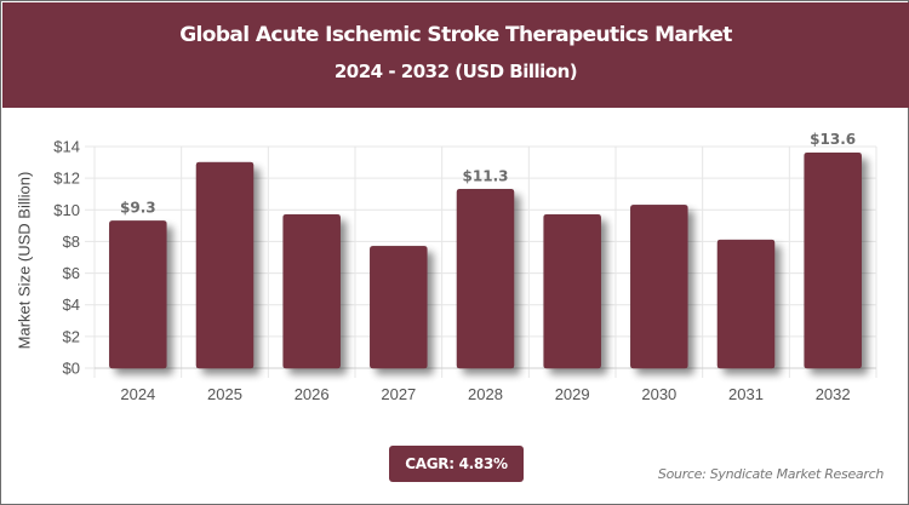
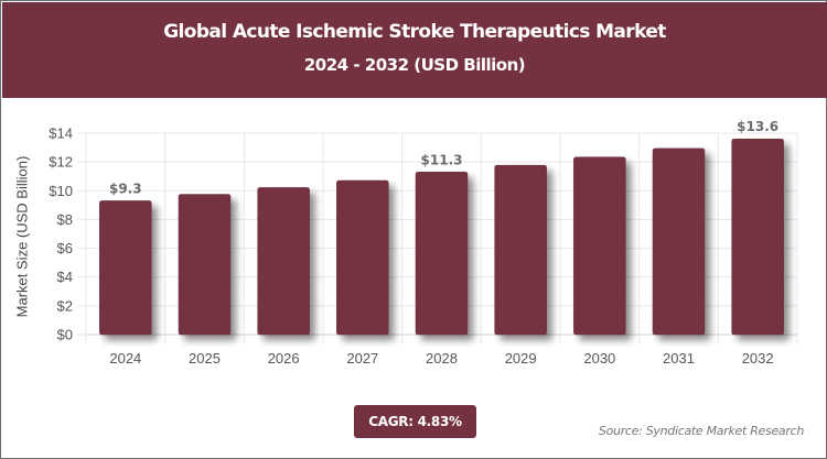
2025: $13.0 -> $9.8
2026: $9.7 -> $10.2
2027: $7.7 -> $10.7
2029: $9.7 -> $11.8
2030: $10.3 -> $12.3
2031: $8.1 -> $12.9
